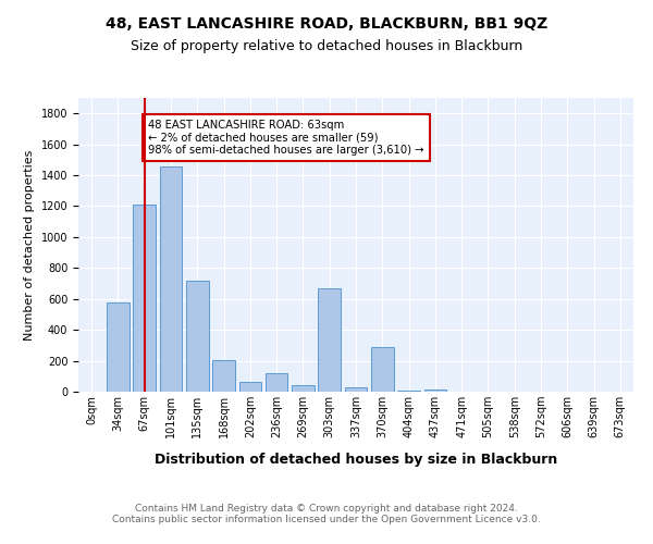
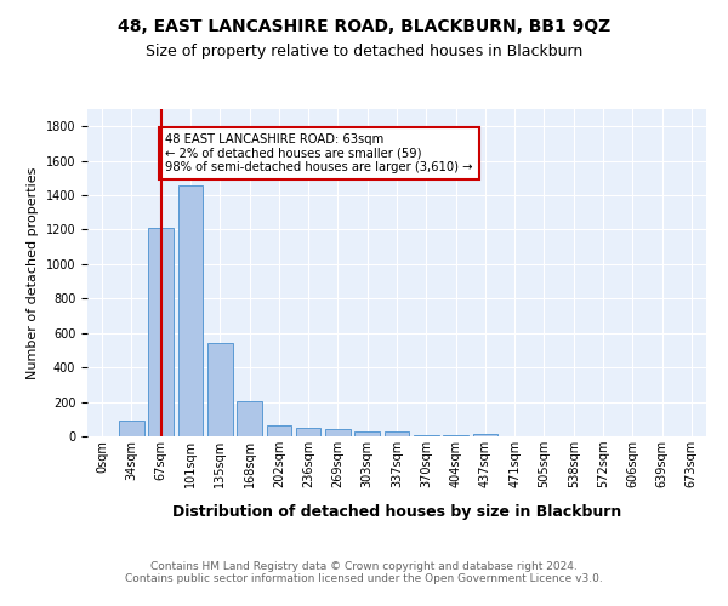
34sqm: 580 -> 90
135sqm: 720 -> 540
236sqm: 120 -> 50
303sqm: 670 -> 30
370sqm: 290 -> 10
